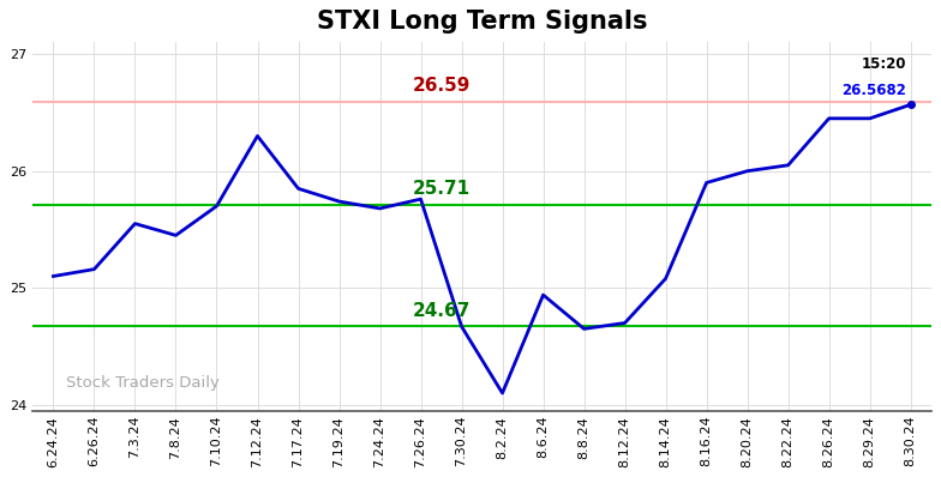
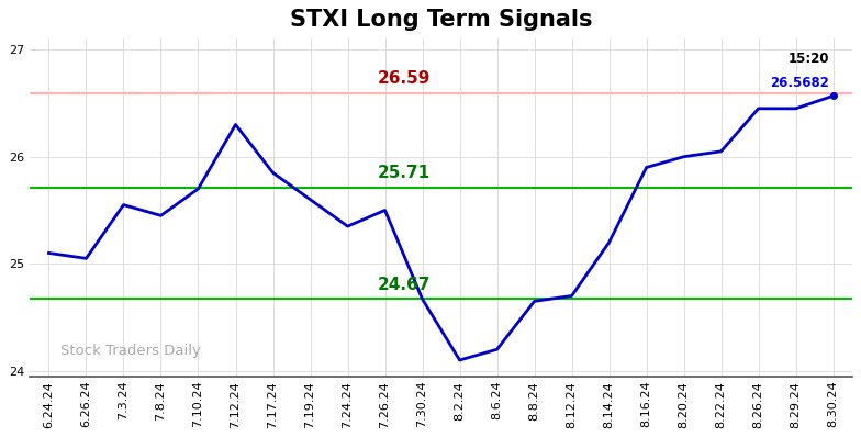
6.26.24: 25.16 -> 25.05
7.19.24: 25.74 -> 25.60
7.24.24: 25.68 -> 25.35
7.26.24: 25.76 -> 25.50
8.6.24: 24.94 -> 24.20
8.14.24: 25.08 -> 25.20
